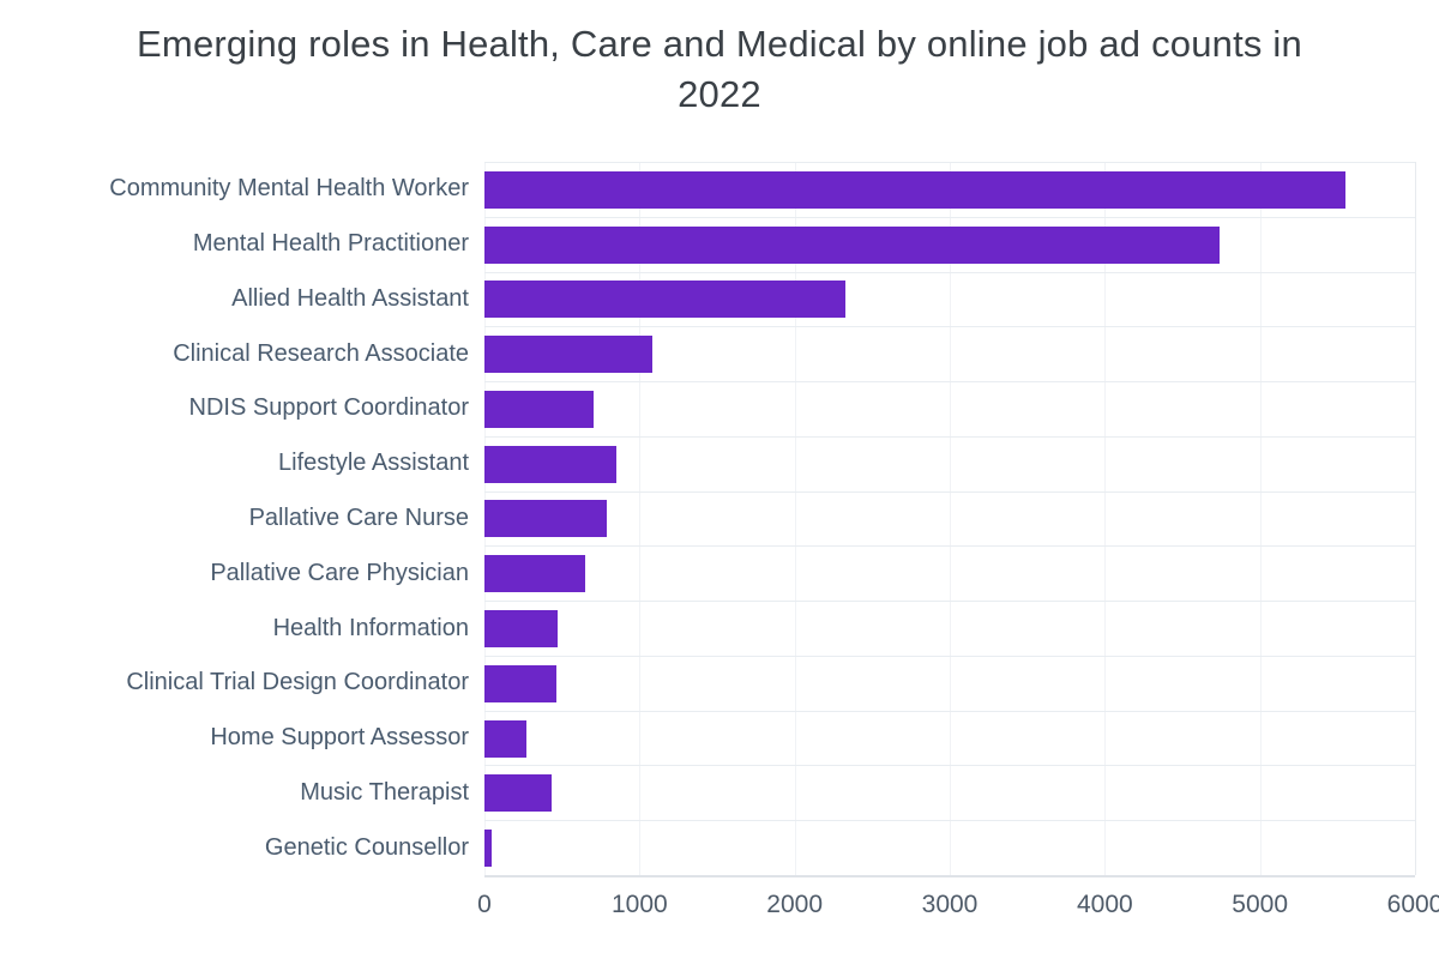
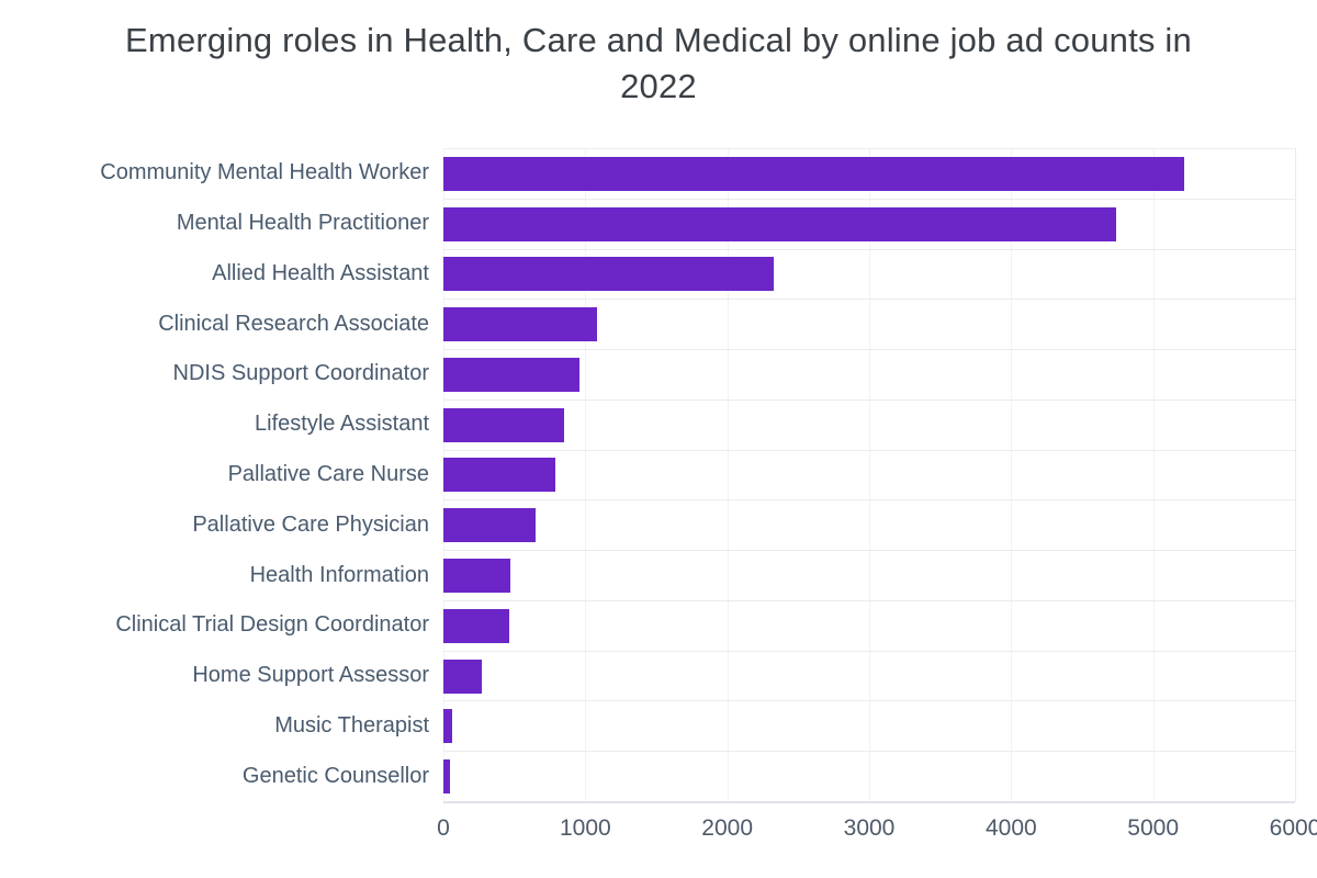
Community Mental Health Worker: 5550 -> 5220
NDIS Support Coordinator: 700 -> 960
Music Therapist: 430 -> 60
